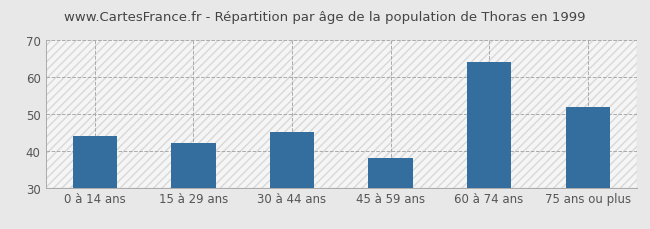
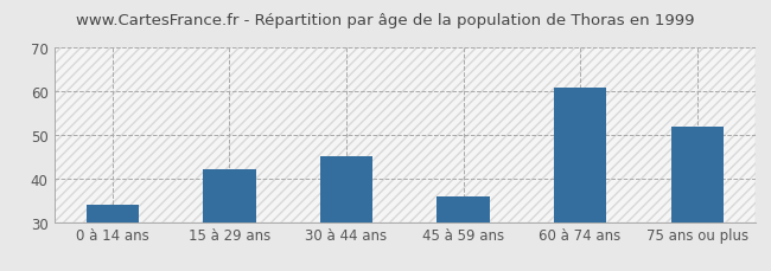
0 à 14 ans: 44 -> 34
45 à 59 ans: 38 -> 36
60 à 74 ans: 64 -> 61
